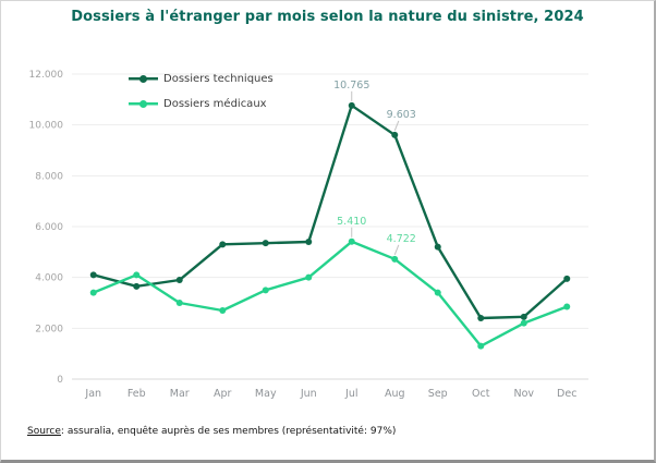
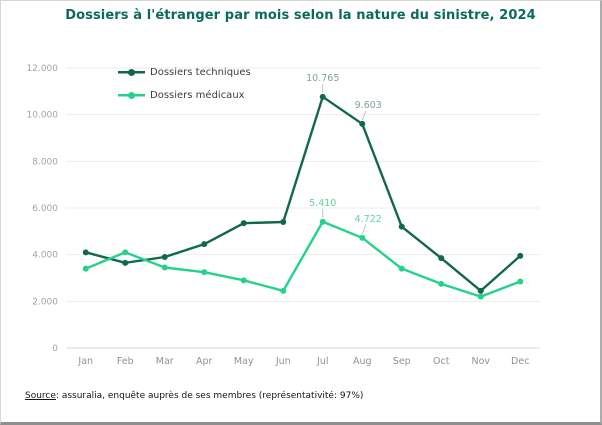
Dossiers médicaux/Mar: 3000 -> 3400
Dossiers techniques/Apr: 5300 -> 4400
Dossiers médicaux/Apr: 2700 -> 3200
Dossiers médicaux/May: 3500 -> 2900
Dossiers médicaux/Jun: 4000 -> 2400
Dossiers techniques/Oct: 2400 -> 3800
Dossiers médicaux/Oct: 1300 -> 2800
